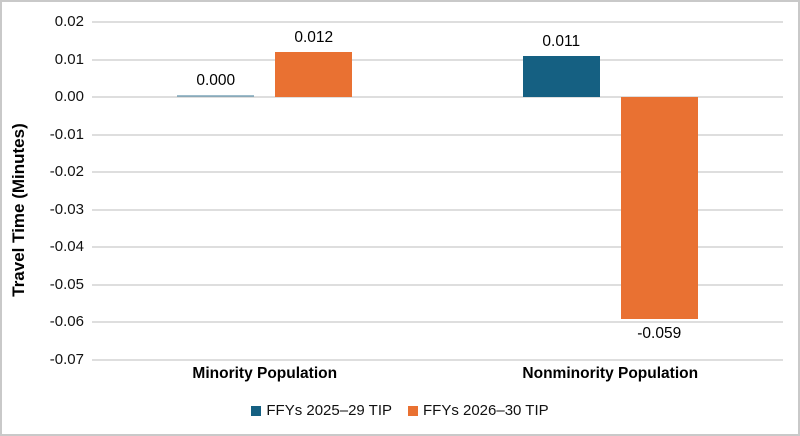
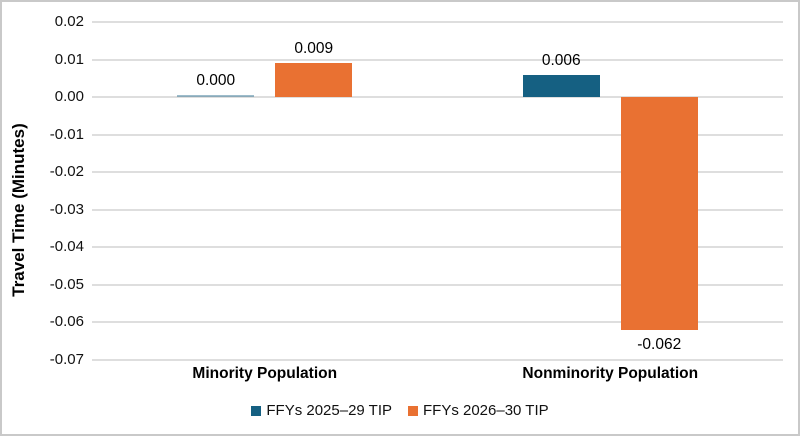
FFYs 2026–30 TIP/Minority Population: 0.012 -> 0.009
FFYs 2025–29 TIP/Nonminority Population: 0.011 -> 0.006
FFYs 2026–30 TIP/Nonminority Population: -0.059 -> -0.062
